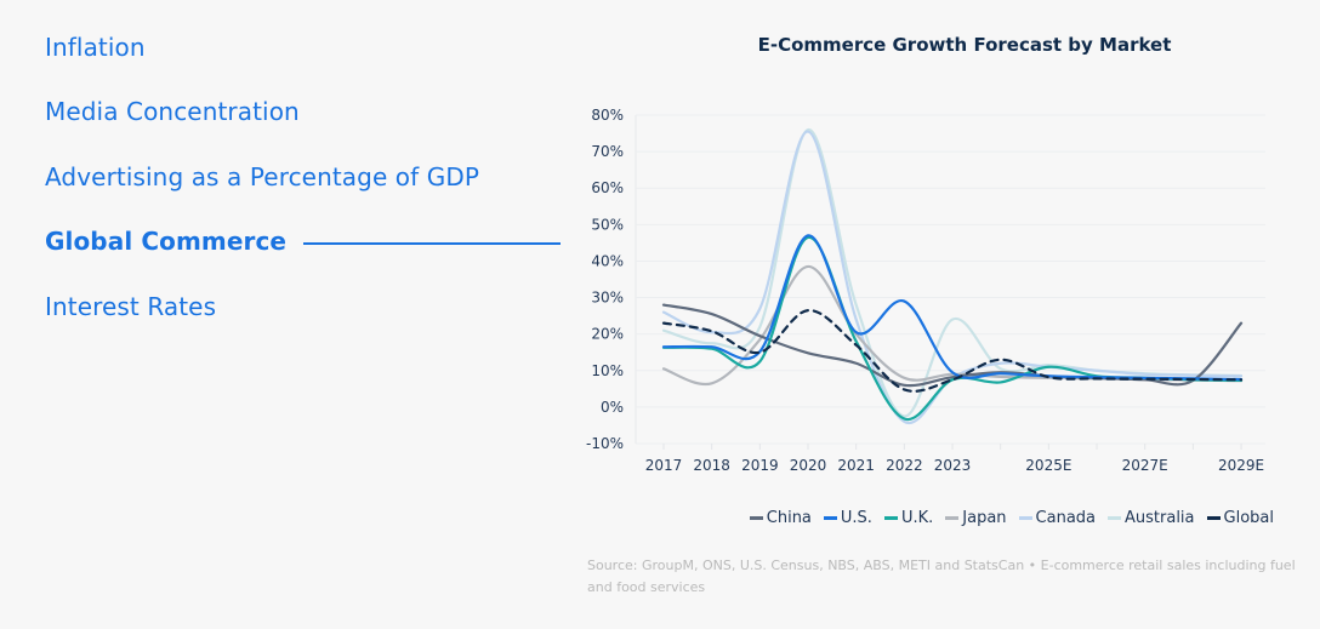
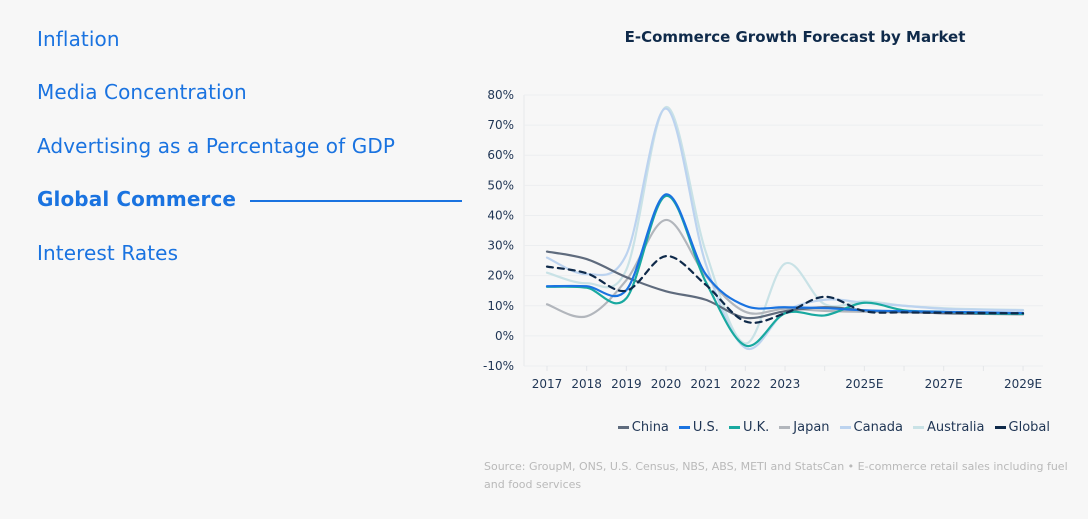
U.S./2022: 29% -> 10%
China/2029E: 23% -> 7%
